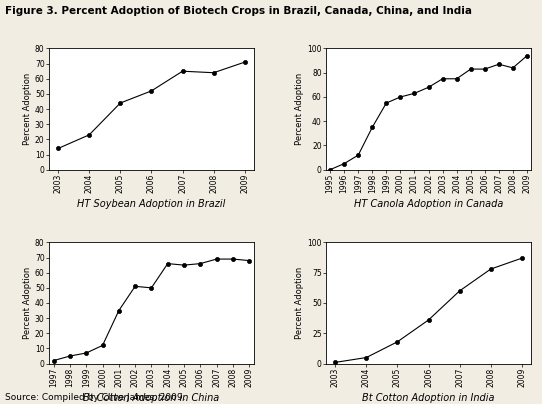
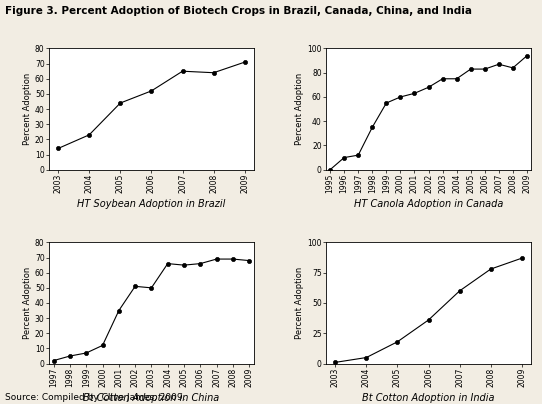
1996: 5 -> 10
